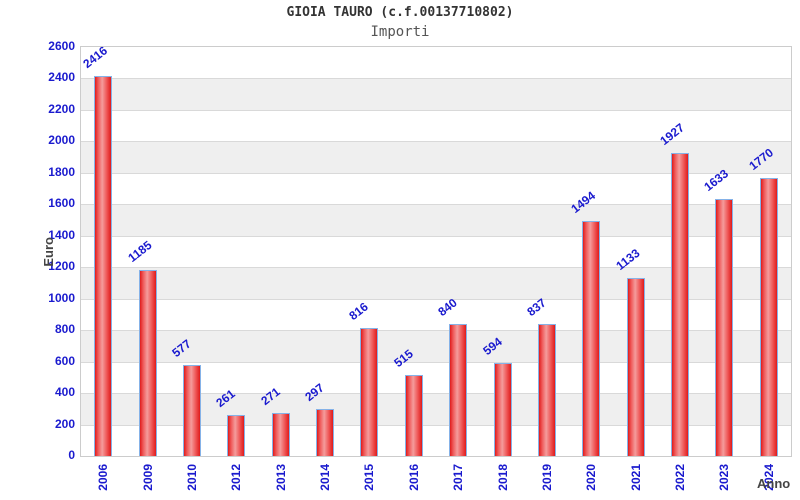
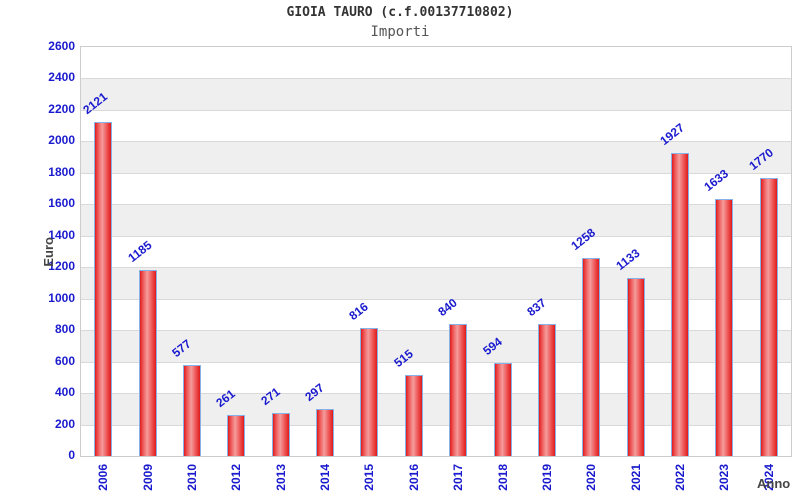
2006: 2416 -> 2121
2020: 1494 -> 1258
